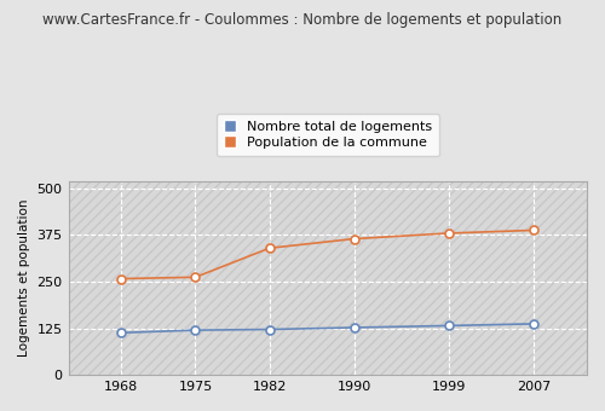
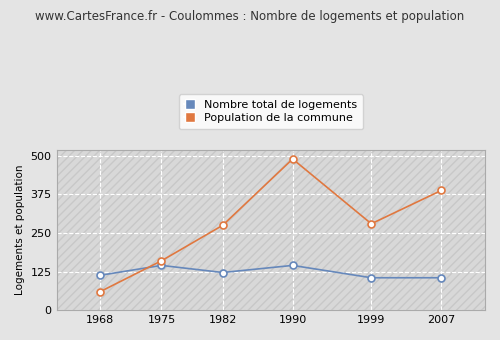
Population de la commune/1968: 258 -> 60
Nombre total de logements/1975: 120 -> 145
Population de la commune/1975: 262 -> 160
Population de la commune/1982: 340 -> 275
Nombre total de logements/1990: 127 -> 145
Population de la commune/1990: 365 -> 490
Nombre total de logements/1999: 132 -> 105
Population de la commune/1999: 380 -> 280
Nombre total de logements/2007: 137 -> 105
